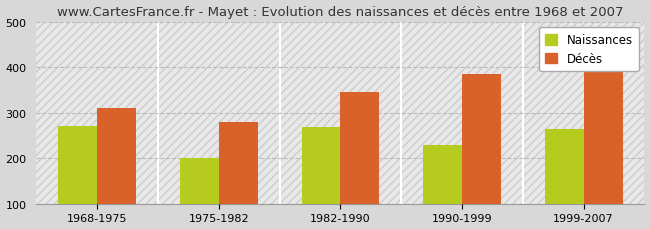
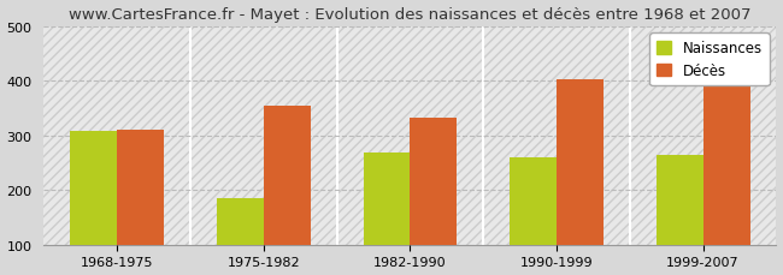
Naissances/1968-1975: 270 -> 308
Naissances/1975-1982: 200 -> 184
Décès/1975-1982: 280 -> 355
Décès/1982-1990: 345 -> 332
Naissances/1990-1999: 230 -> 260
Décès/1990-1999: 385 -> 403
